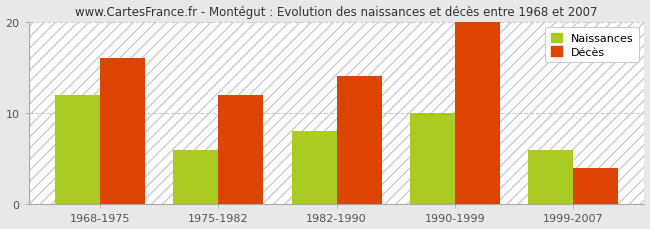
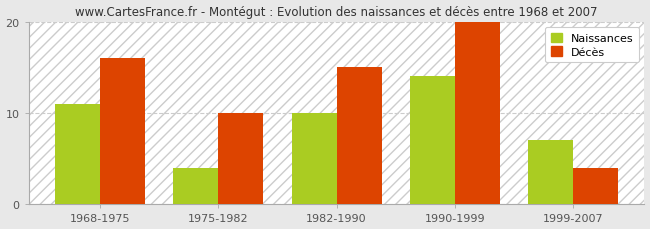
Naissances/1968-1975: 12 -> 11
Naissances/1975-1982: 6 -> 4
Décès/1975-1982: 12 -> 10
Naissances/1982-1990: 8 -> 10
Décès/1982-1990: 14 -> 15
Naissances/1990-1999: 10 -> 14
Naissances/1999-2007: 6 -> 7
